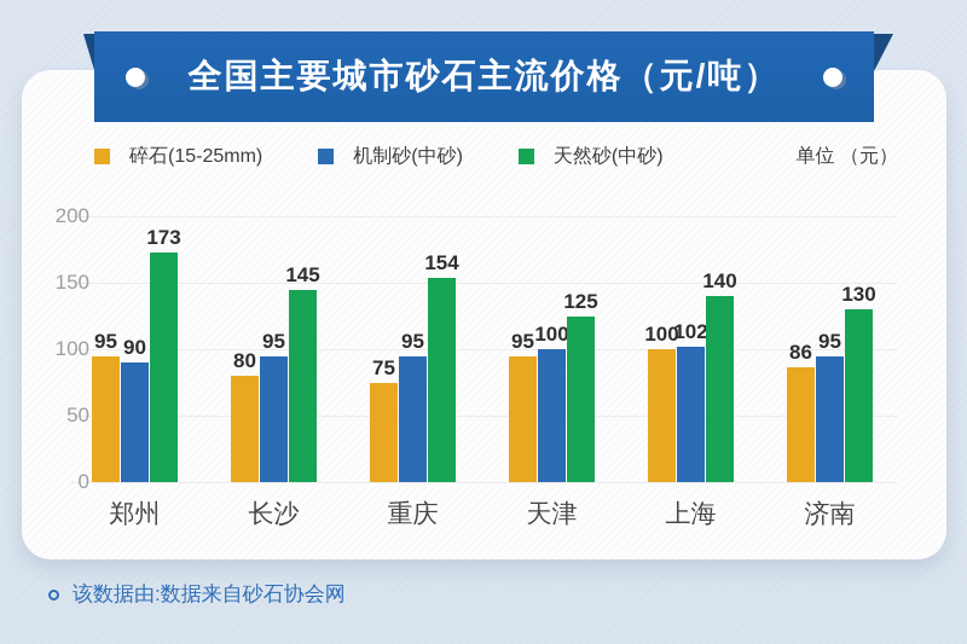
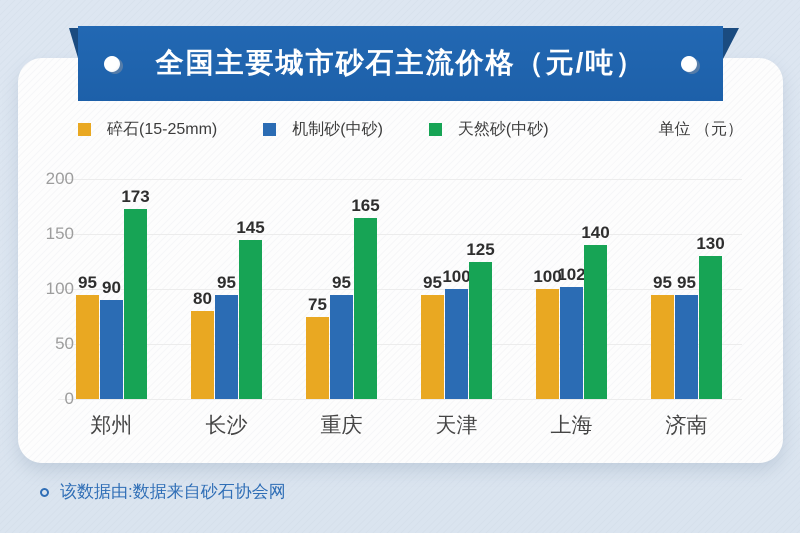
天然砂(中砂)/重庆: 154 -> 165
碎石(15-25mm)/济南: 86 -> 95
